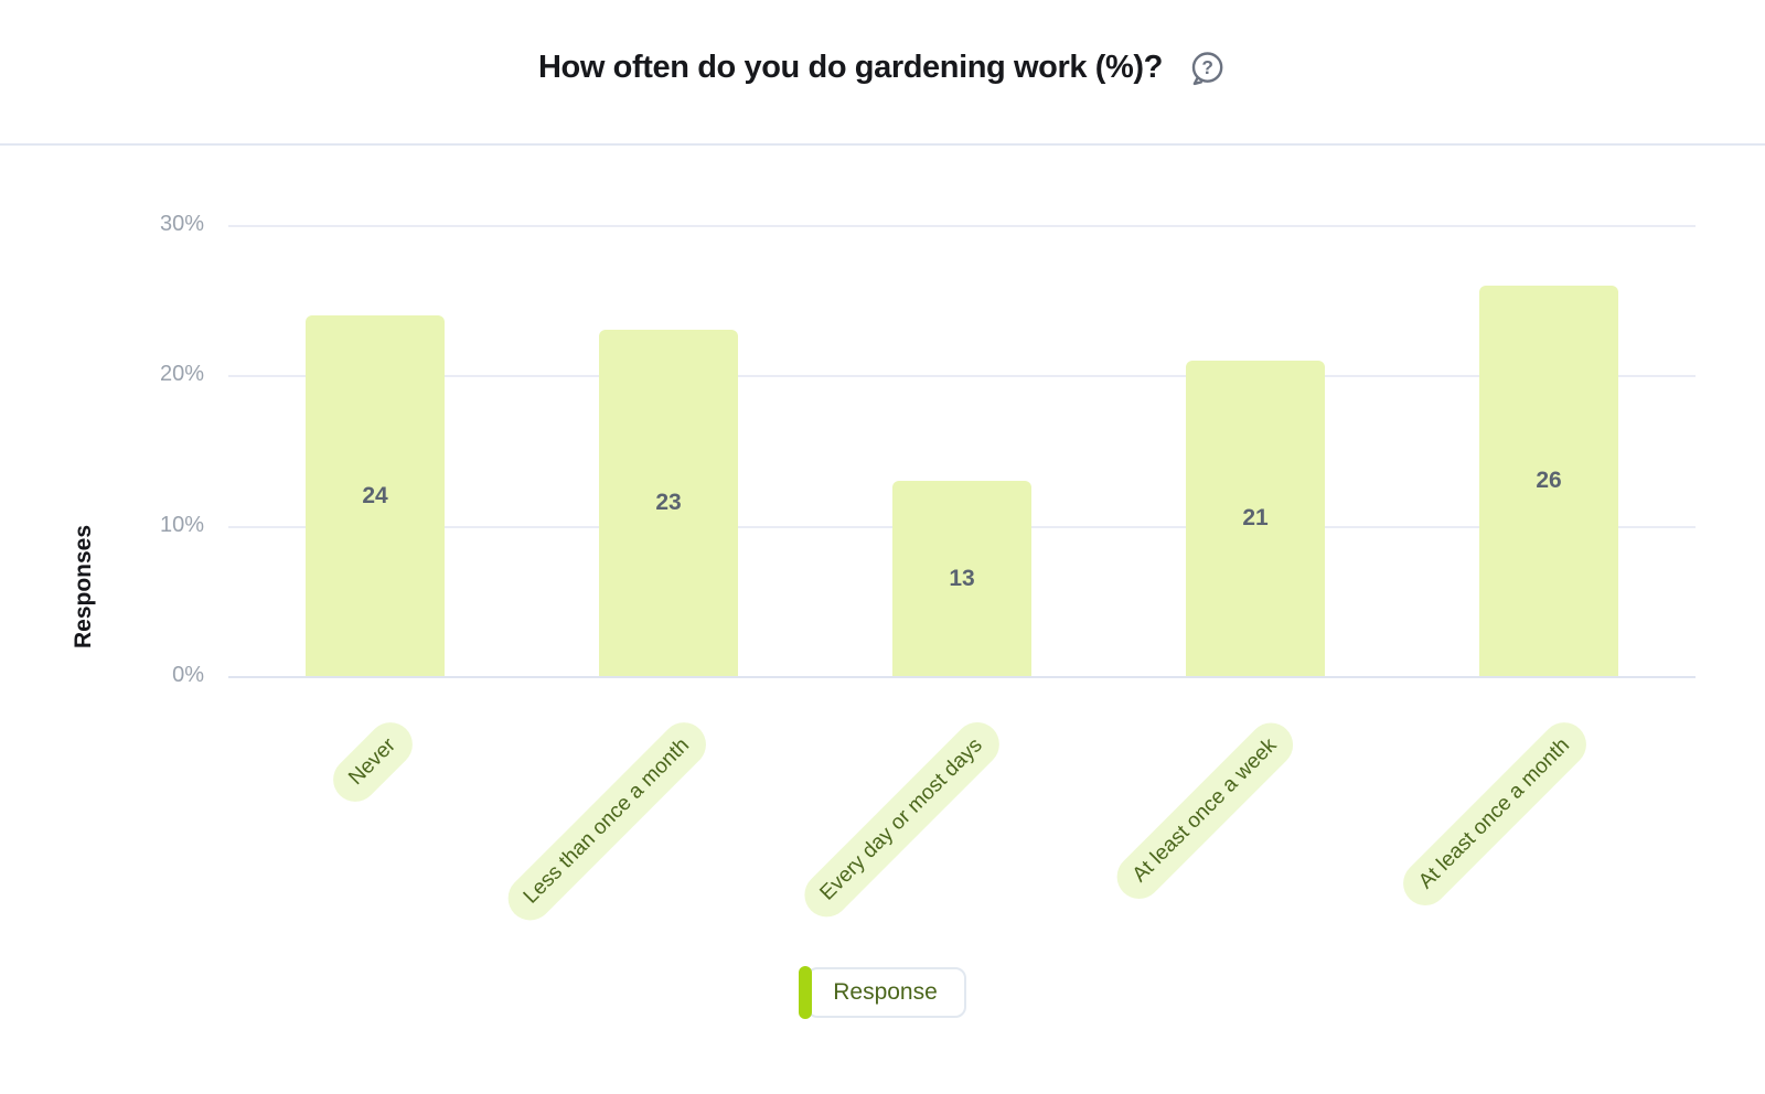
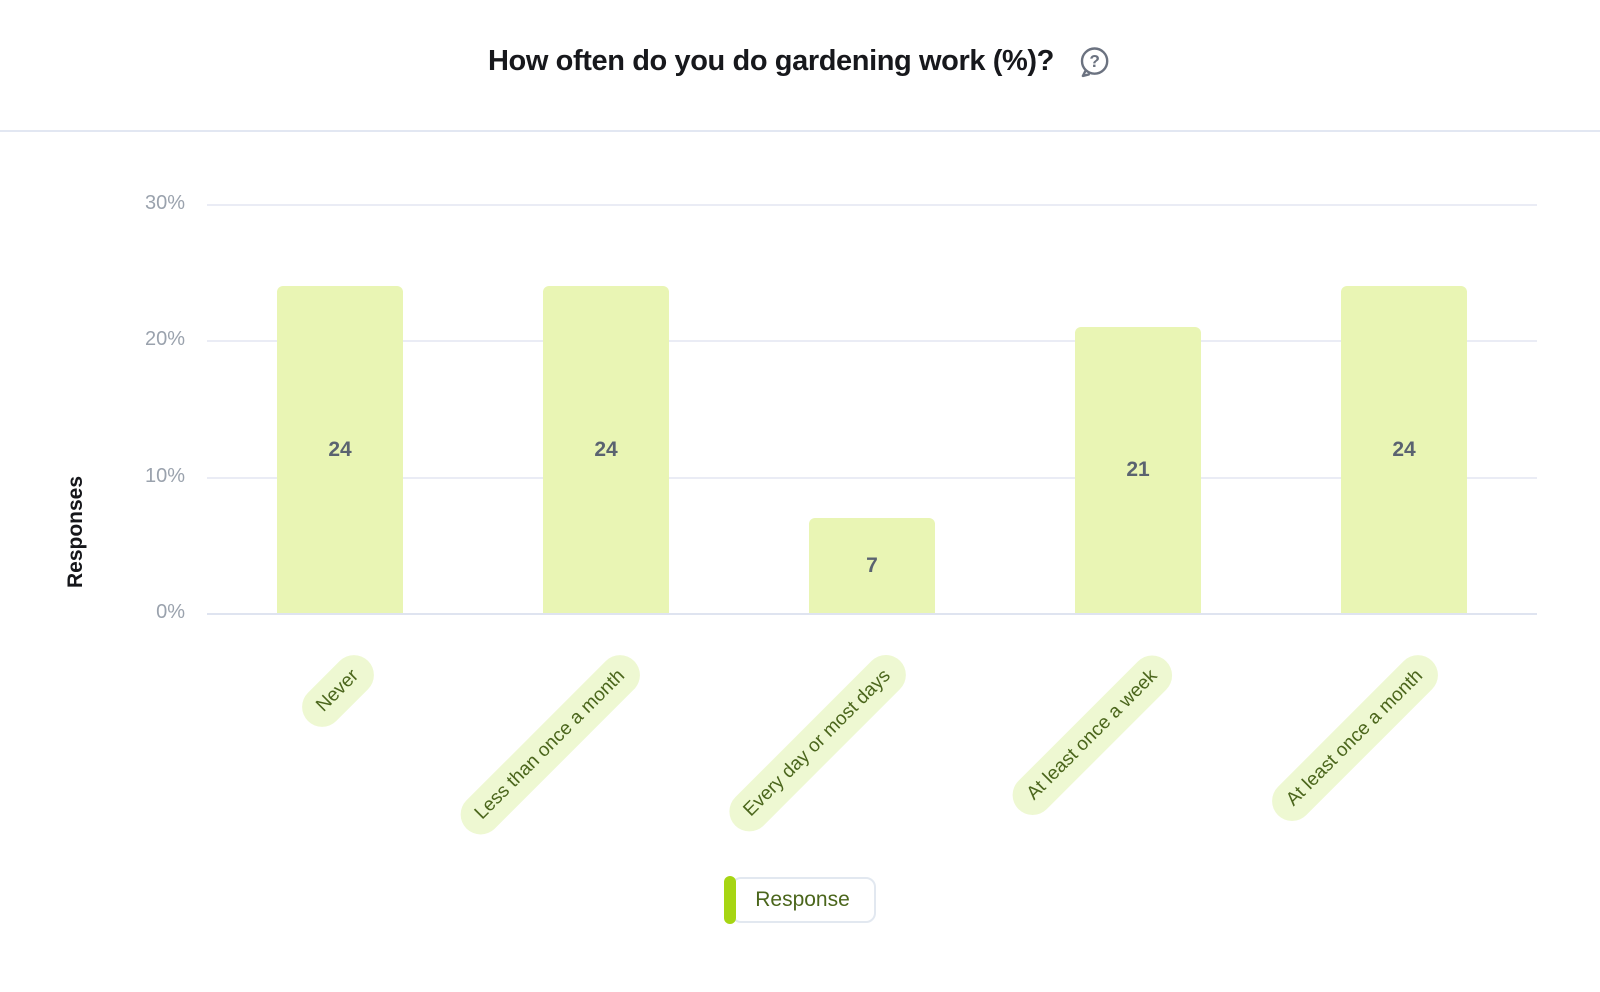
Less than once a month: 23 -> 24
Every day or most days: 13 -> 7
At least once a month: 26 -> 24
